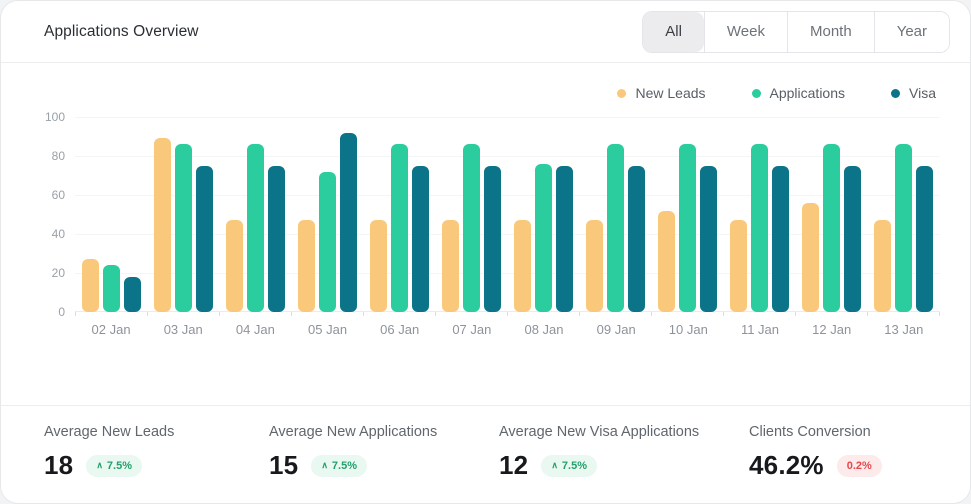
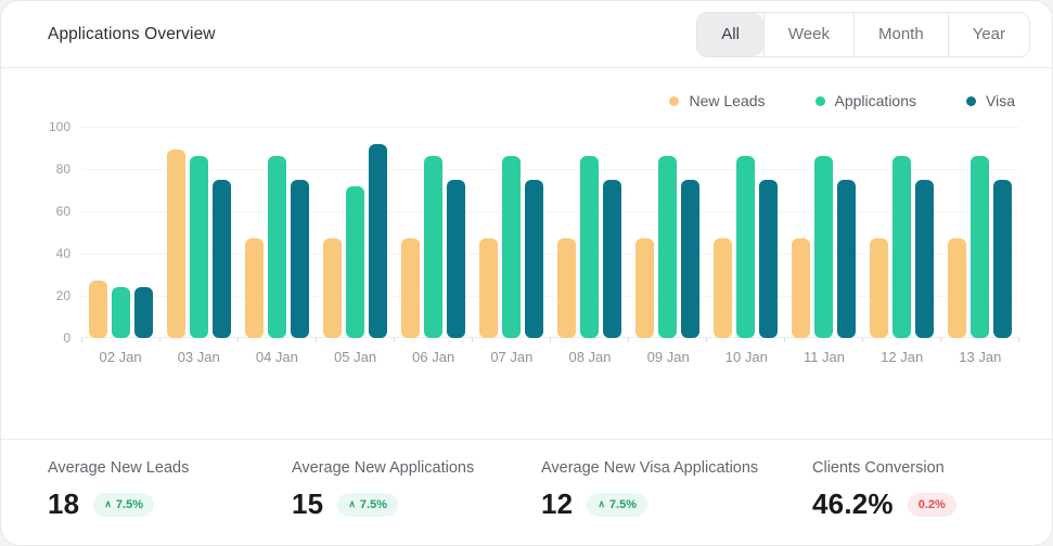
Visa/02 Jan: 18 -> 24
Applications/08 Jan: 76 -> 86
New Leads/10 Jan: 52 -> 47
New Leads/12 Jan: 56 -> 47
